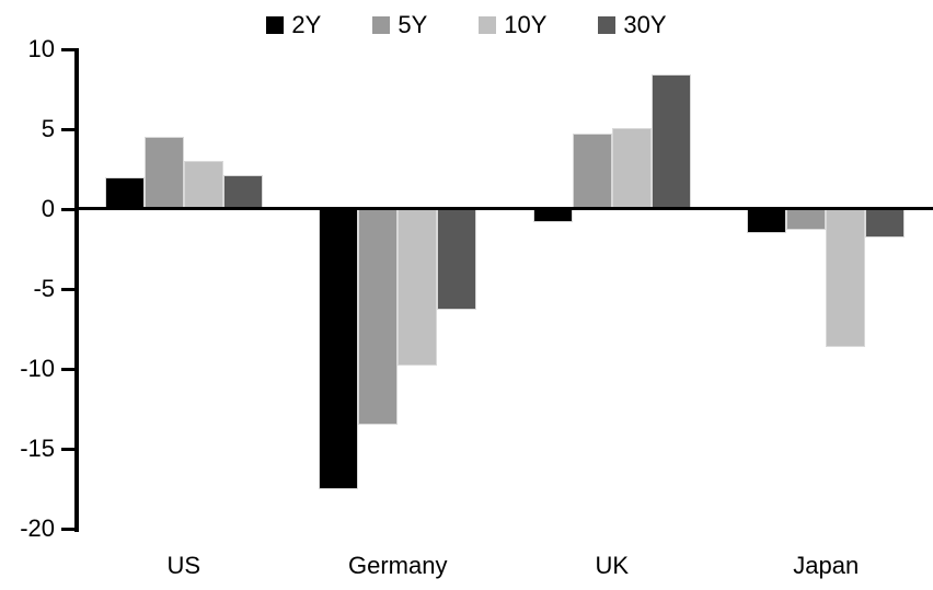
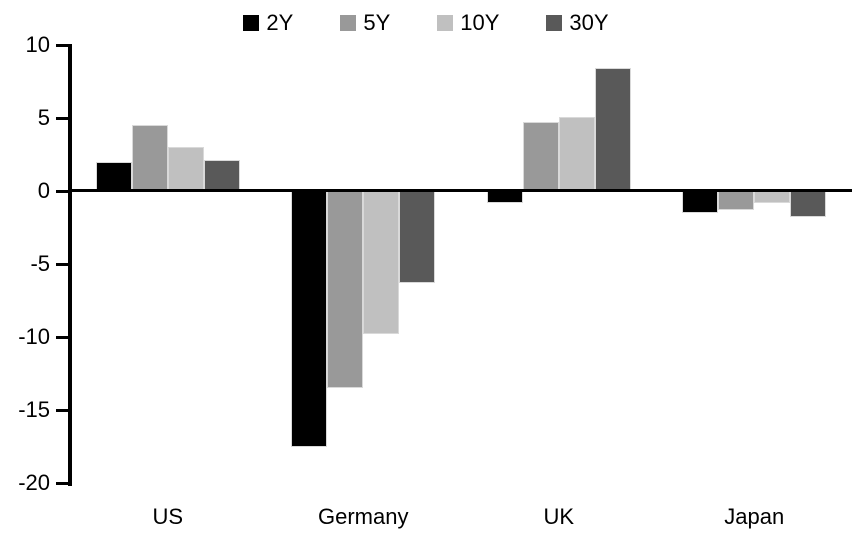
10Y/Japan: -8.6 -> -0.8
